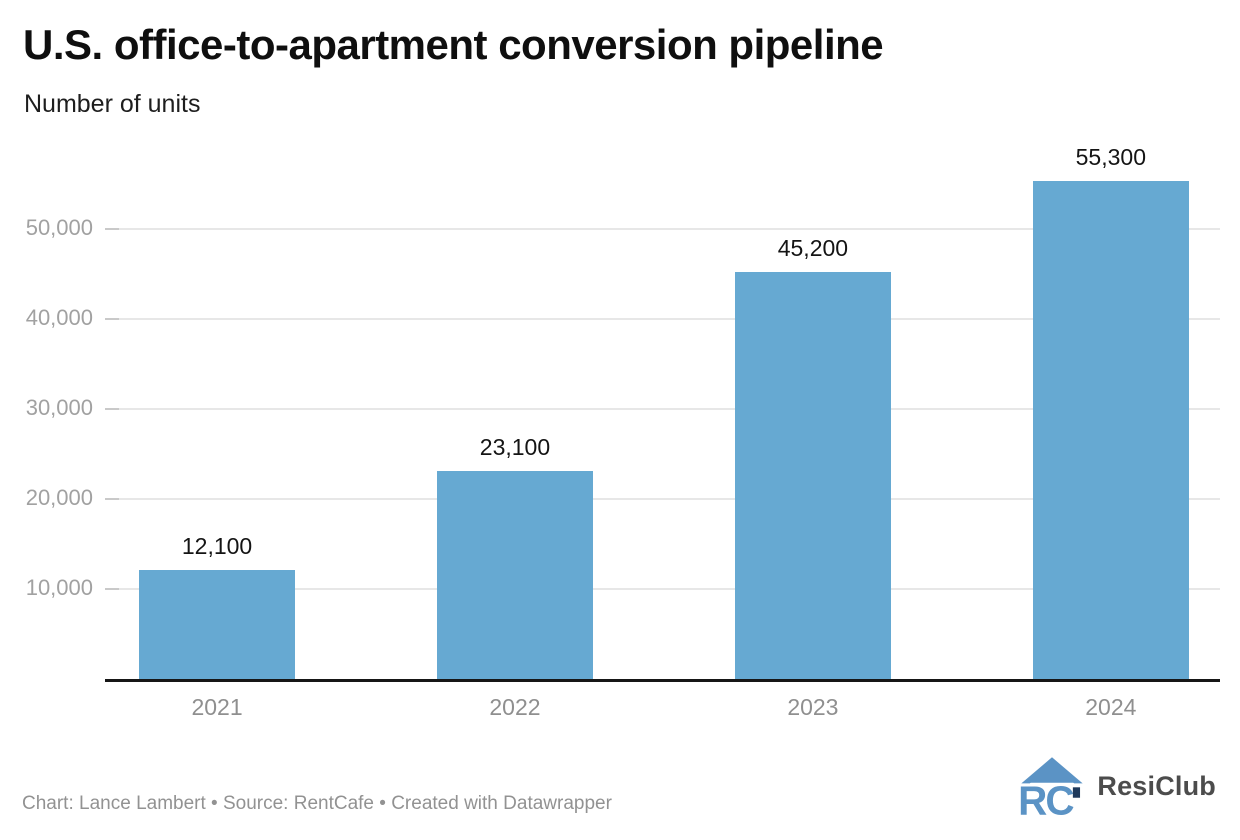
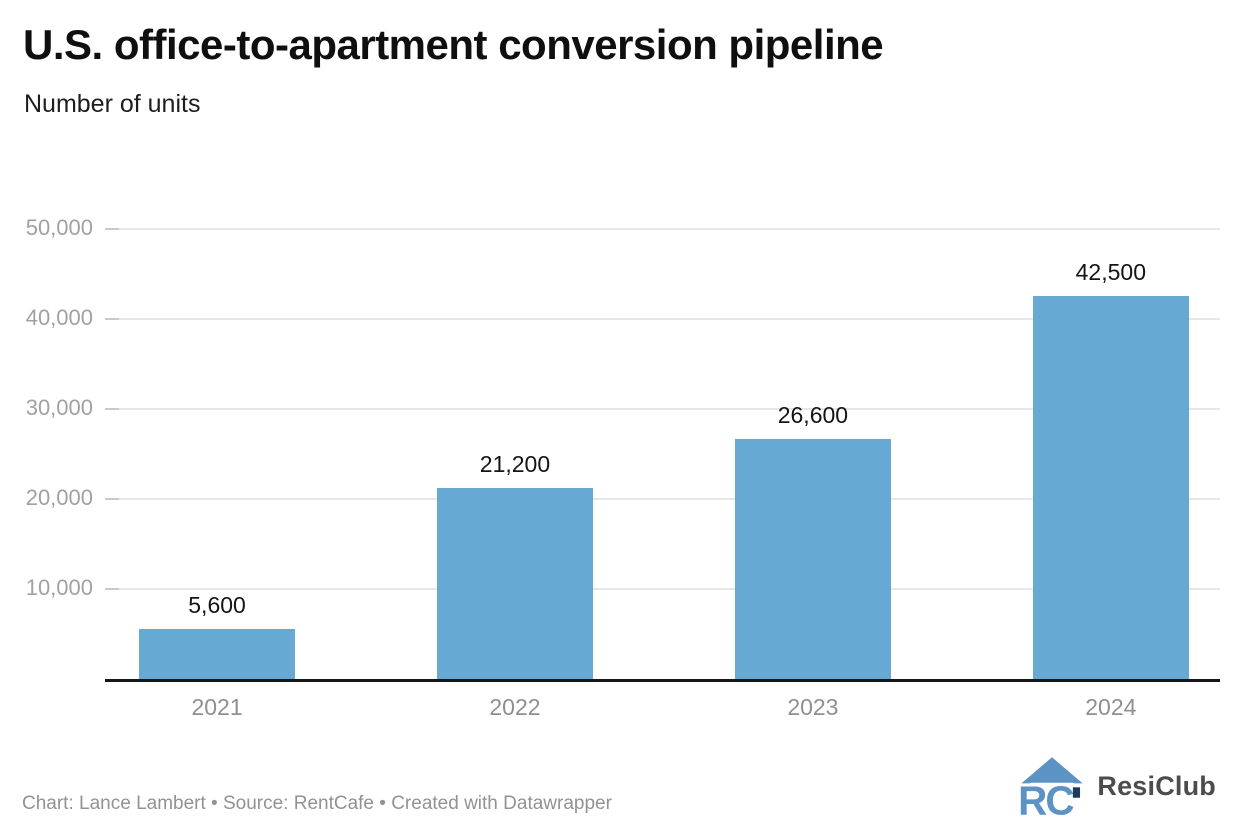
2021: 12,100 -> 5,600
2022: 23,100 -> 21,200
2023: 45,200 -> 26,600
2024: 55,300 -> 42,500
